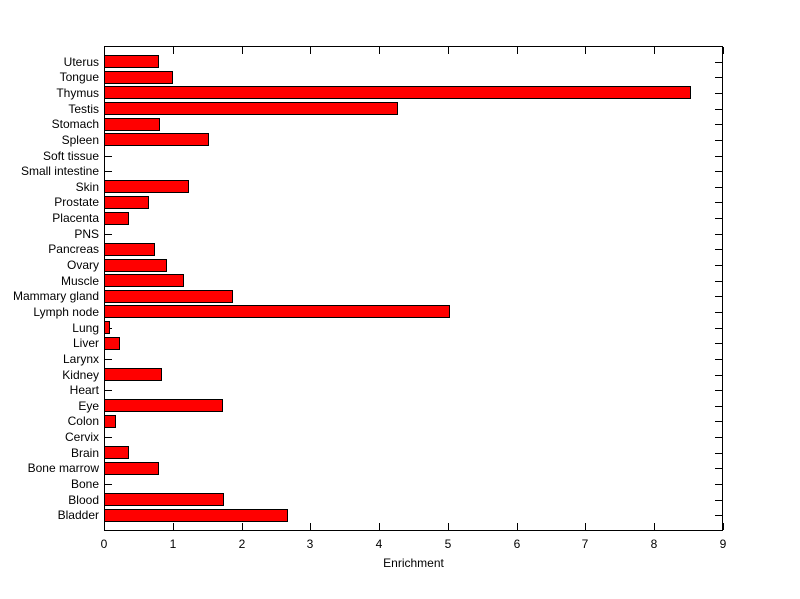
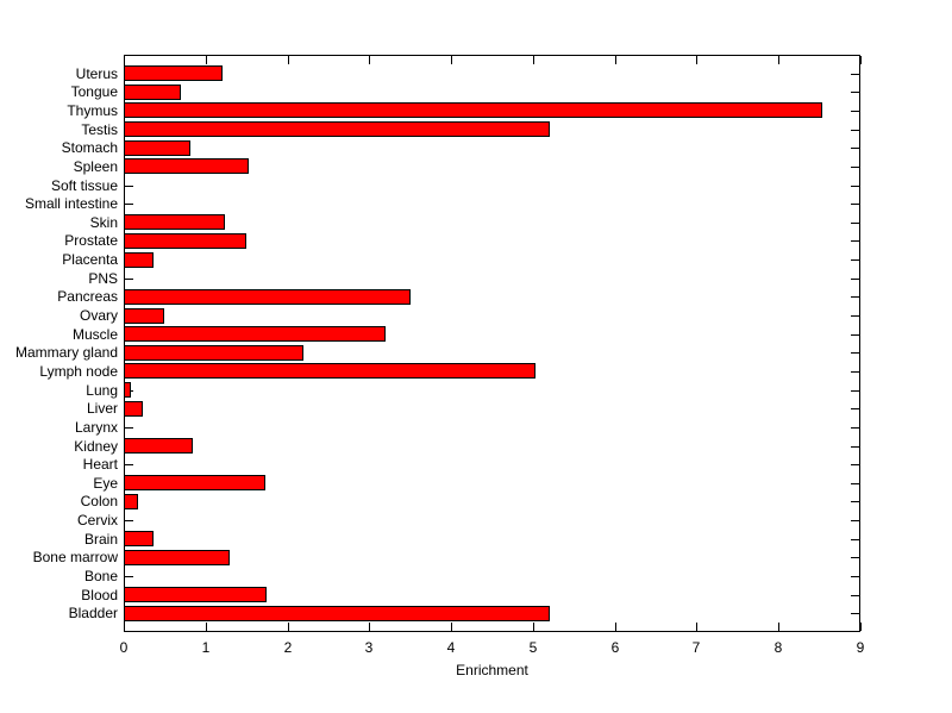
Uterus: 0.8 -> 1.2
Tongue: 1.0 -> 0.7
Testis: 4.3 -> 5.2
Prostate: 0.7 -> 1.5
Pancreas: 0.7 -> 3.5
Ovary: 0.9 -> 0.5
Muscle: 1.2 -> 3.2
Mammary gland: 1.9 -> 2.2
Bone marrow: 0.8 -> 1.3
Bladder: 2.7 -> 5.2
